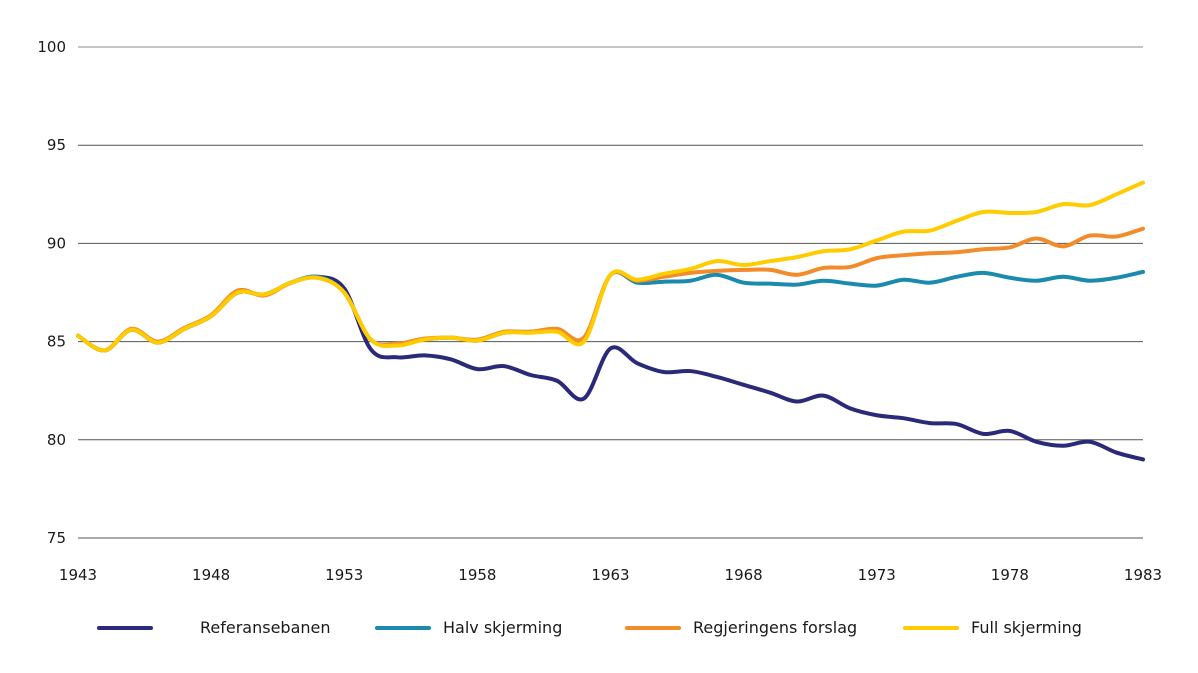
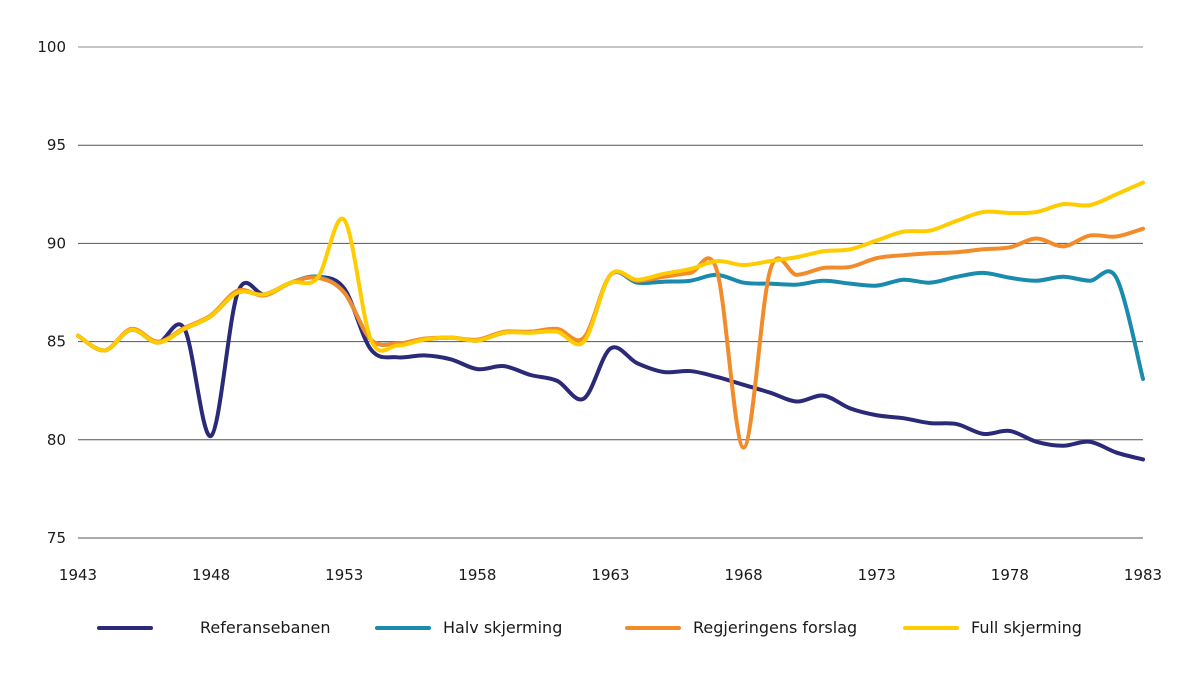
Referansebanen/1948: 86.3 -> 80.2
Full skjerming/1953: 87.5 -> 91.2
Regjeringens forslag/1968: 88.7 -> 79.6
Halv skjerming/1983: 88.5 -> 83.1
